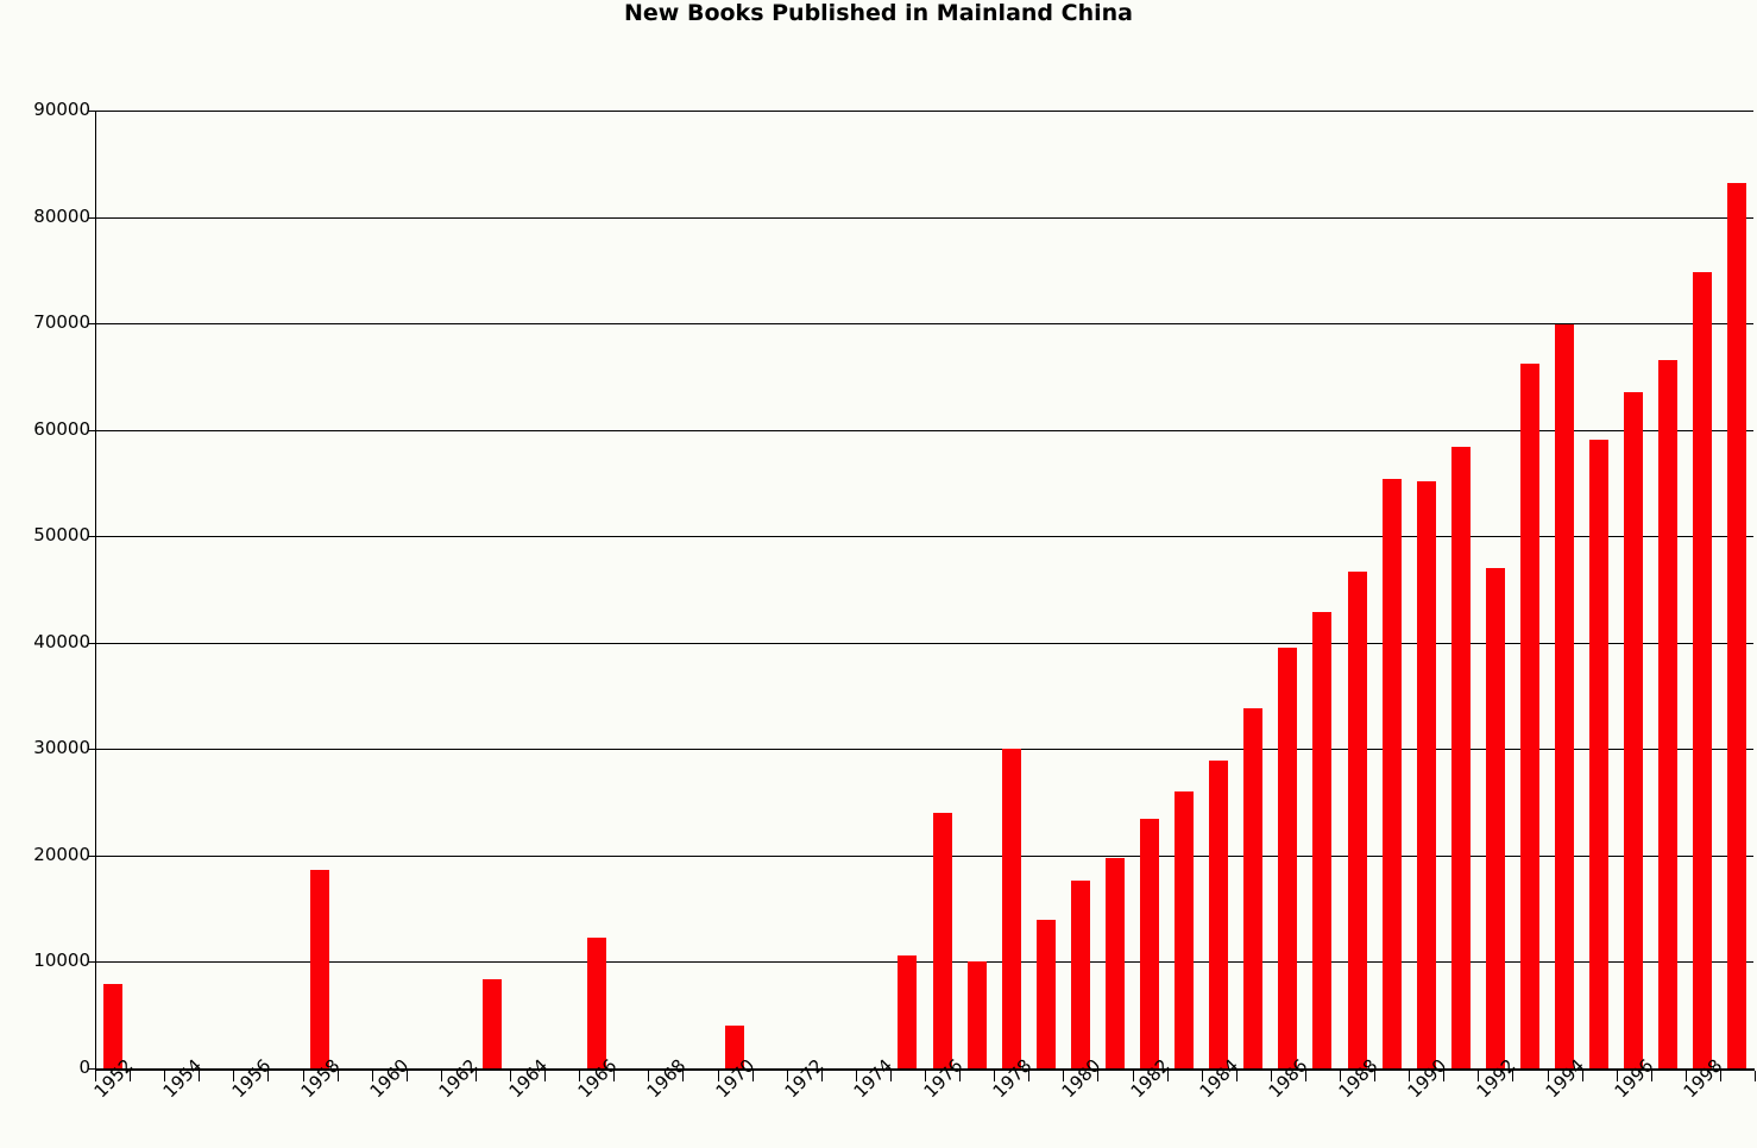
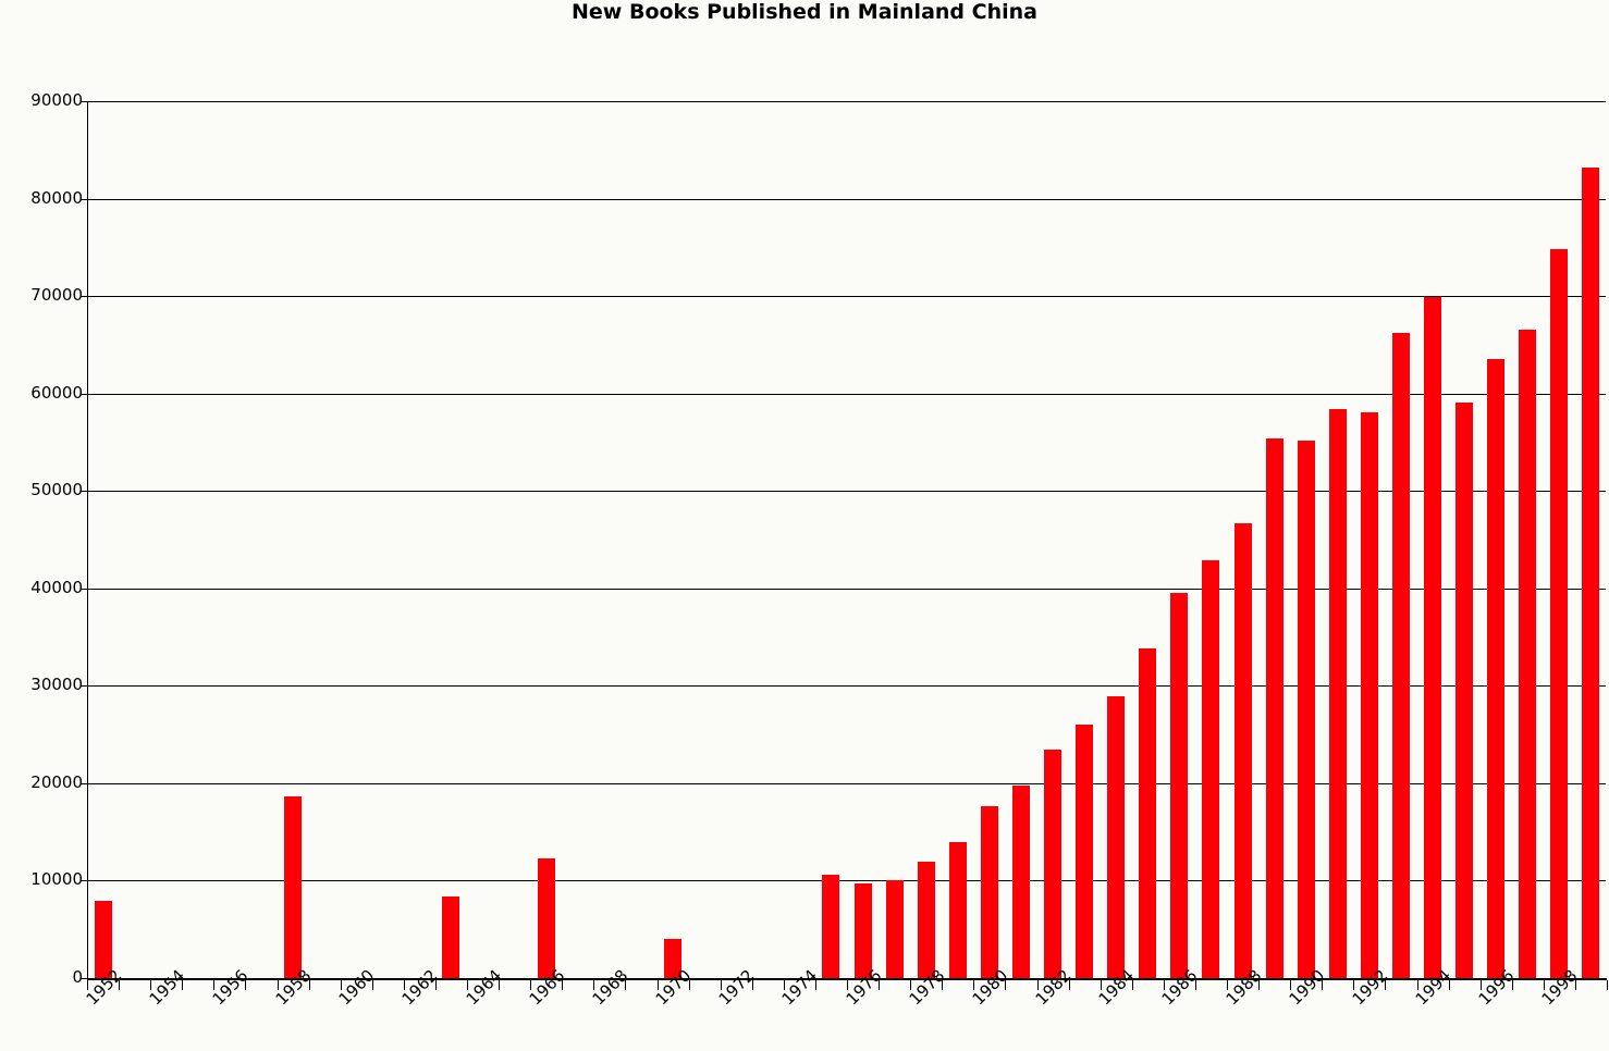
1976: 24000 -> 10000
1978: 30000 -> 12000
1992: 47000 -> 58000
